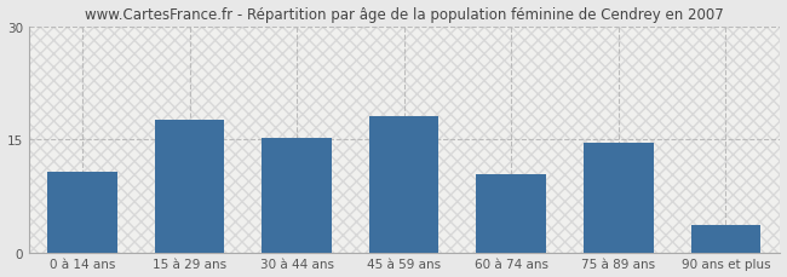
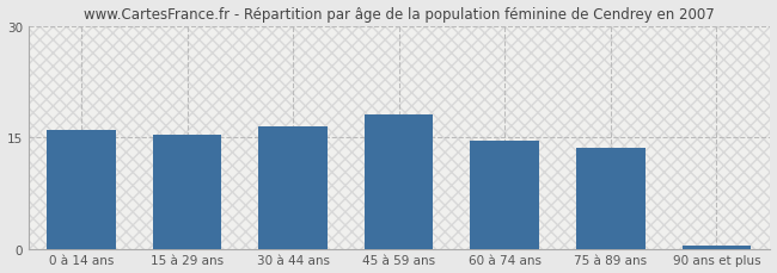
0 à 14 ans: 10.6 -> 16.0
15 à 29 ans: 17.6 -> 15.4
30 à 44 ans: 15.2 -> 16.5
60 à 74 ans: 10.4 -> 14.5
75 à 89 ans: 14.6 -> 13.6
90 ans et plus: 3.6 -> 0.4
